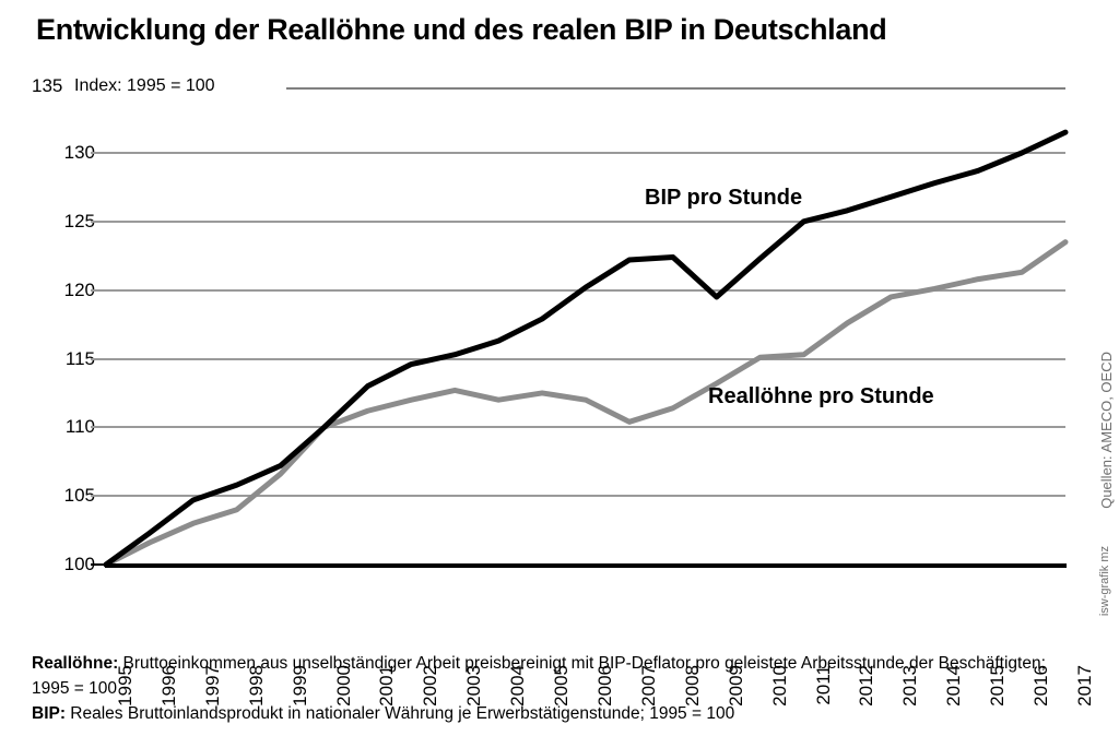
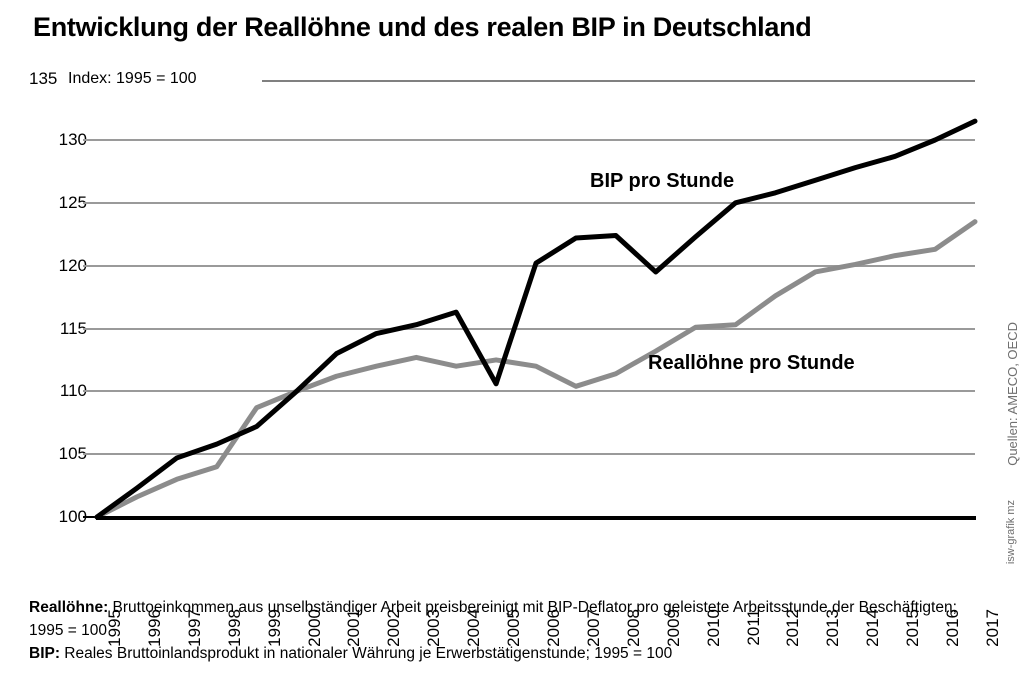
Reallöhne pro Stunde/1999: 106.6 -> 108.7
BIP pro Stunde/2005: 117.9 -> 110.6
